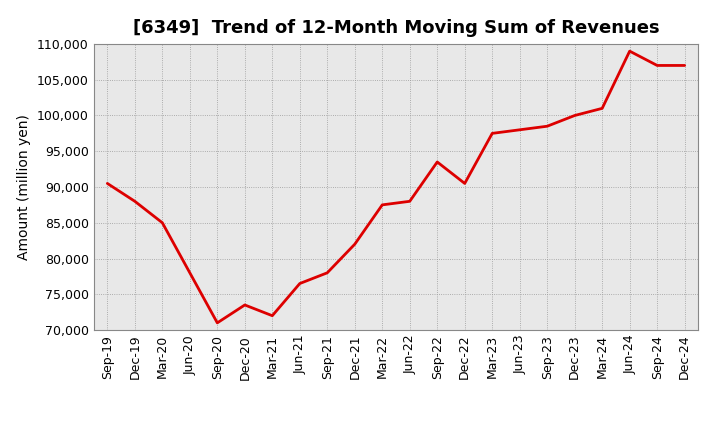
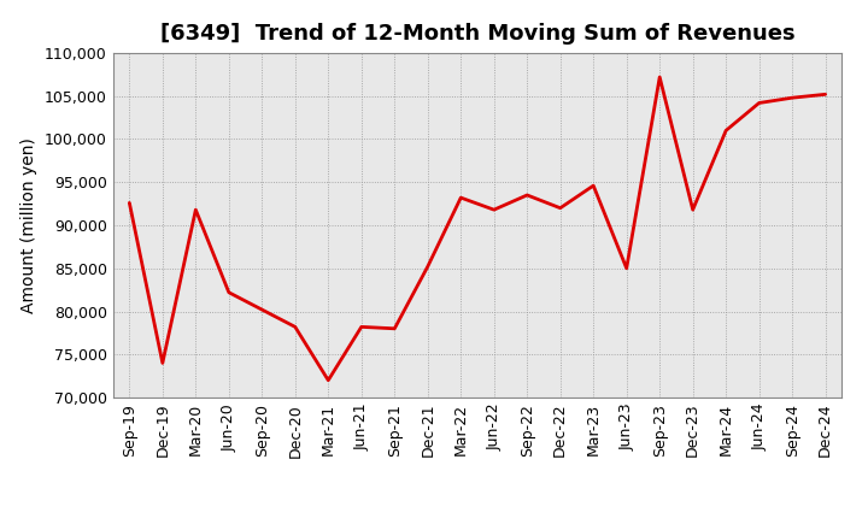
Sep-19: 90,500 -> 92,600
Dec-19: 88,000 -> 74,000
Mar-20: 85,000 -> 91,800
Jun-20: 78,000 -> 82,200
Sep-20: 71,000 -> 80,200
Dec-20: 73,500 -> 78,200
Jun-21: 76,500 -> 78,200
Dec-21: 82,000 -> 85,200
Mar-22: 87,500 -> 93,200
Jun-22: 88,000 -> 91,800
Dec-22: 90,500 -> 92,000
Mar-23: 97,500 -> 94,600
Jun-23: 98,000 -> 85,000
Sep-23: 98,500 -> 107,200
Dec-23: 100,000 -> 91,800
Jun-24: 109,000 -> 104,200
Sep-24: 107,000 -> 104,800
Dec-24: 107,000 -> 105,200
